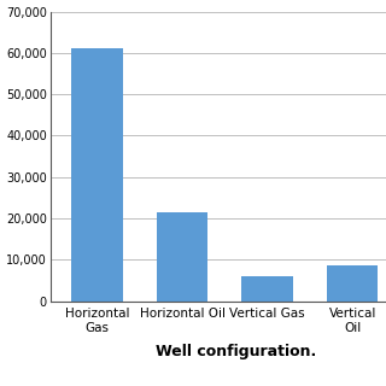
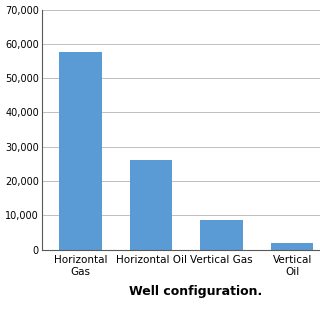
Horizontal Gas: 61,000 -> 57,500
Horizontal Oil: 21,500 -> 26,000
Vertical Gas: 6,000 -> 8,500
Vertical Oil: 8,500 -> 2,000
